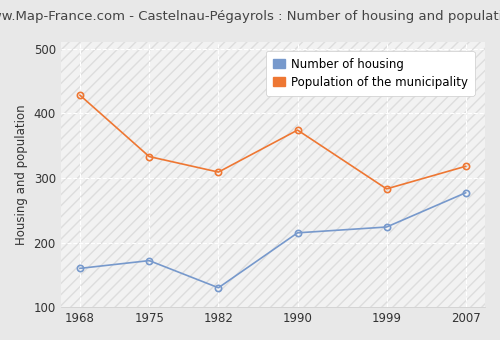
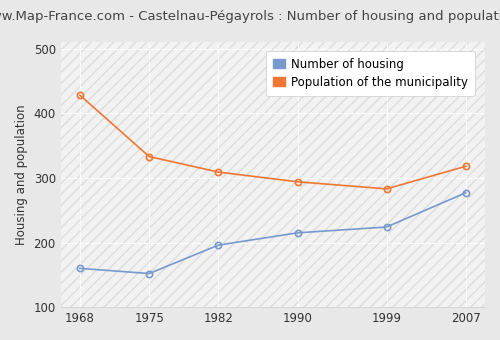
Number of housing/1975: 172 -> 152
Number of housing/1982: 130 -> 196
Population of the municipality/1990: 374 -> 294
